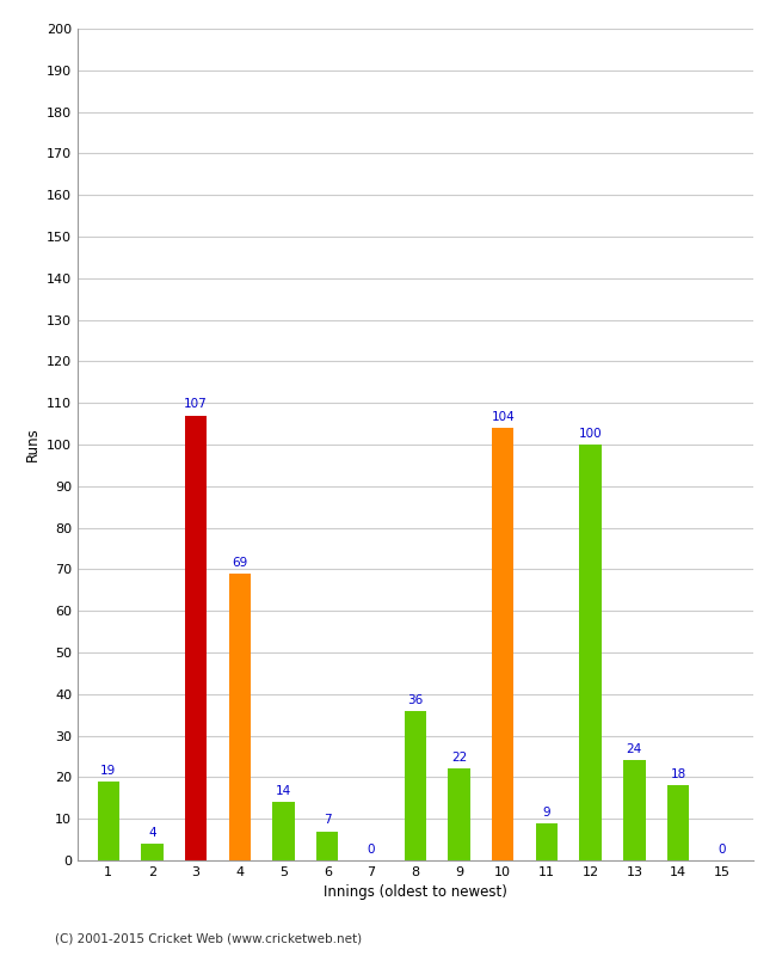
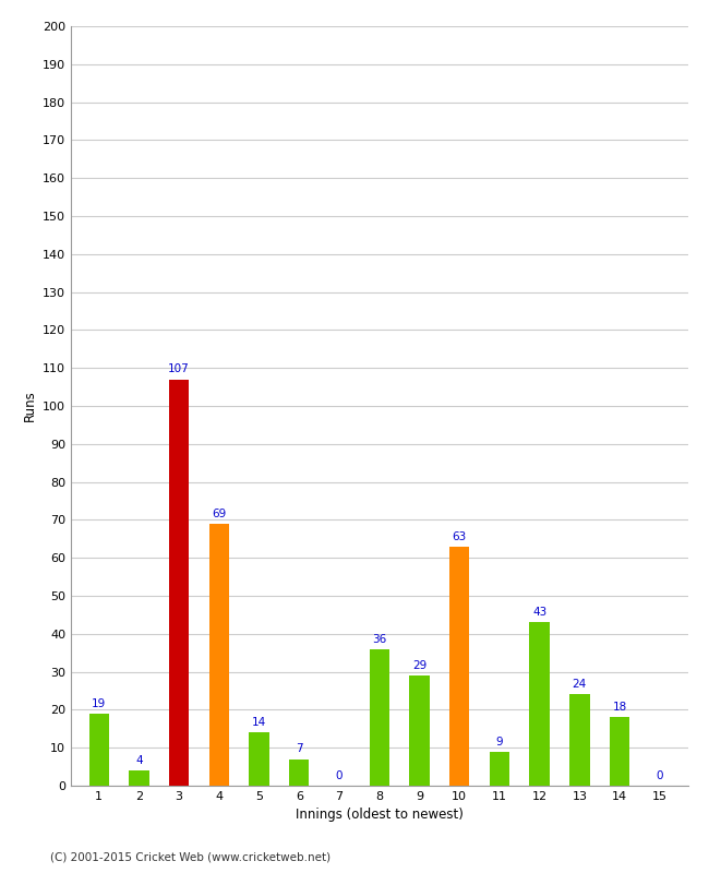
9: 22 -> 29
10: 104 -> 63
12: 100 -> 43
